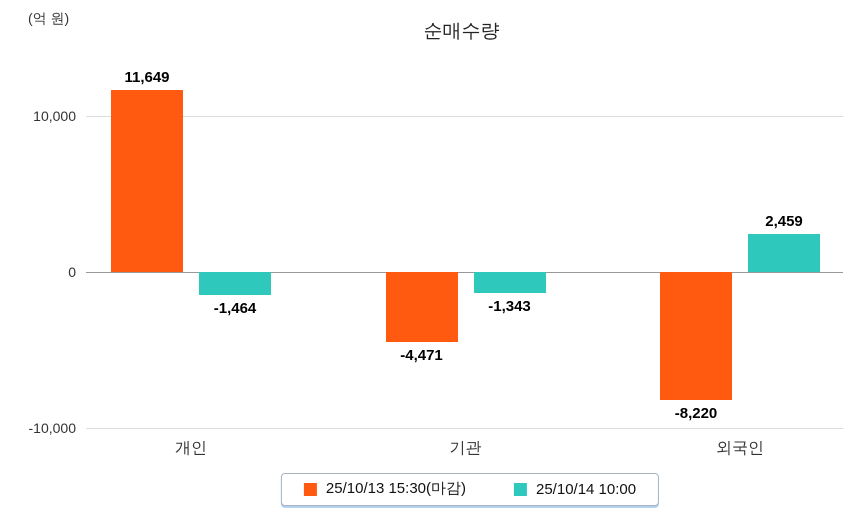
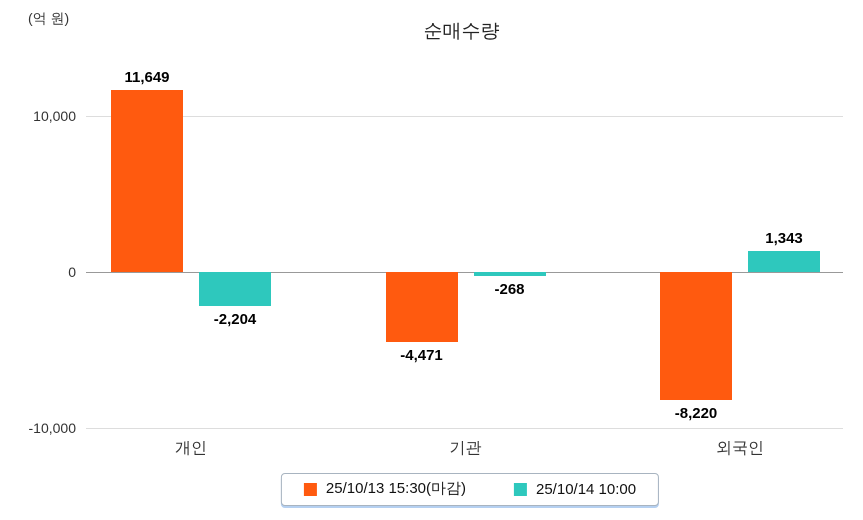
25/10/14 10:00/개인: -1,464 -> -2,204
25/10/14 10:00/기관: -1,343 -> -268
25/10/14 10:00/외국인: 2,459 -> 1,343
